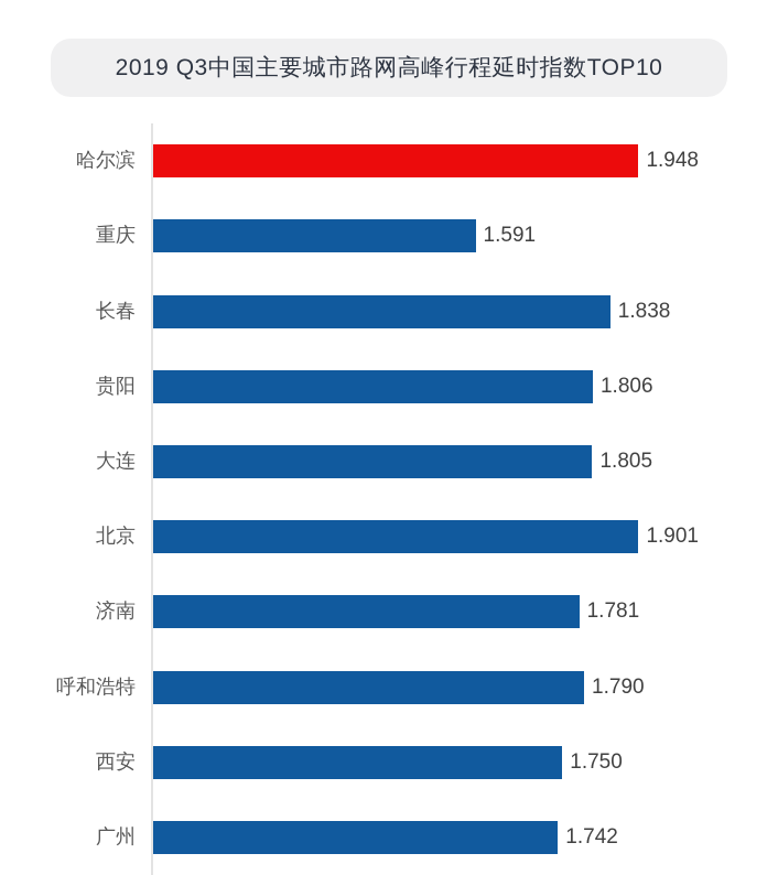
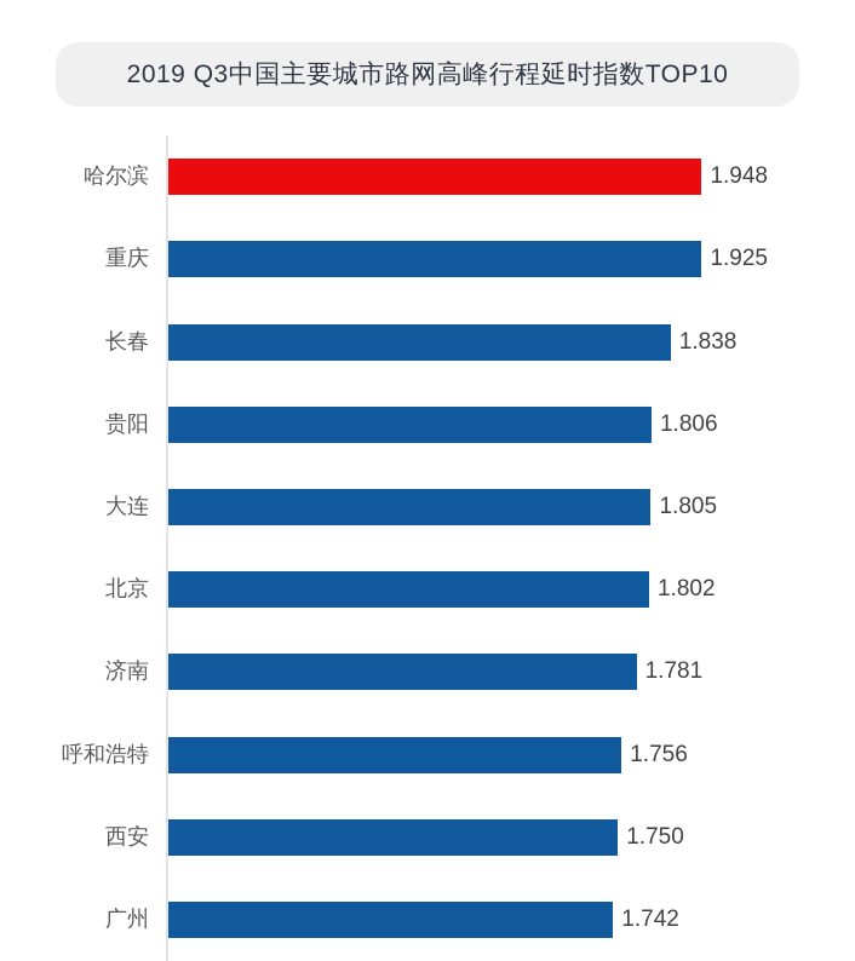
重庆: 1.591 -> 1.925
北京: 1.901 -> 1.802
呼和浩特: 1.790 -> 1.756
